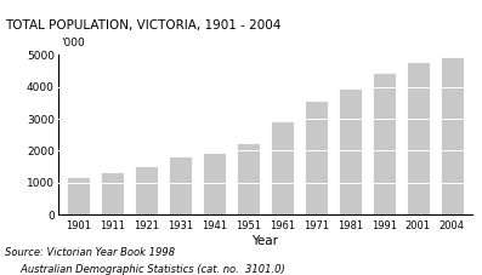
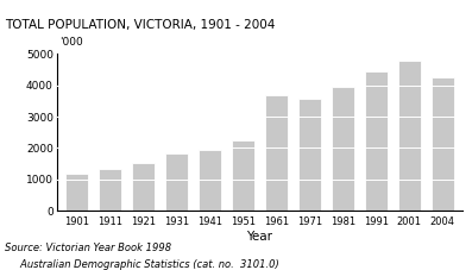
1961: 2930 -> 3700
2004: 4950 -> 4250
